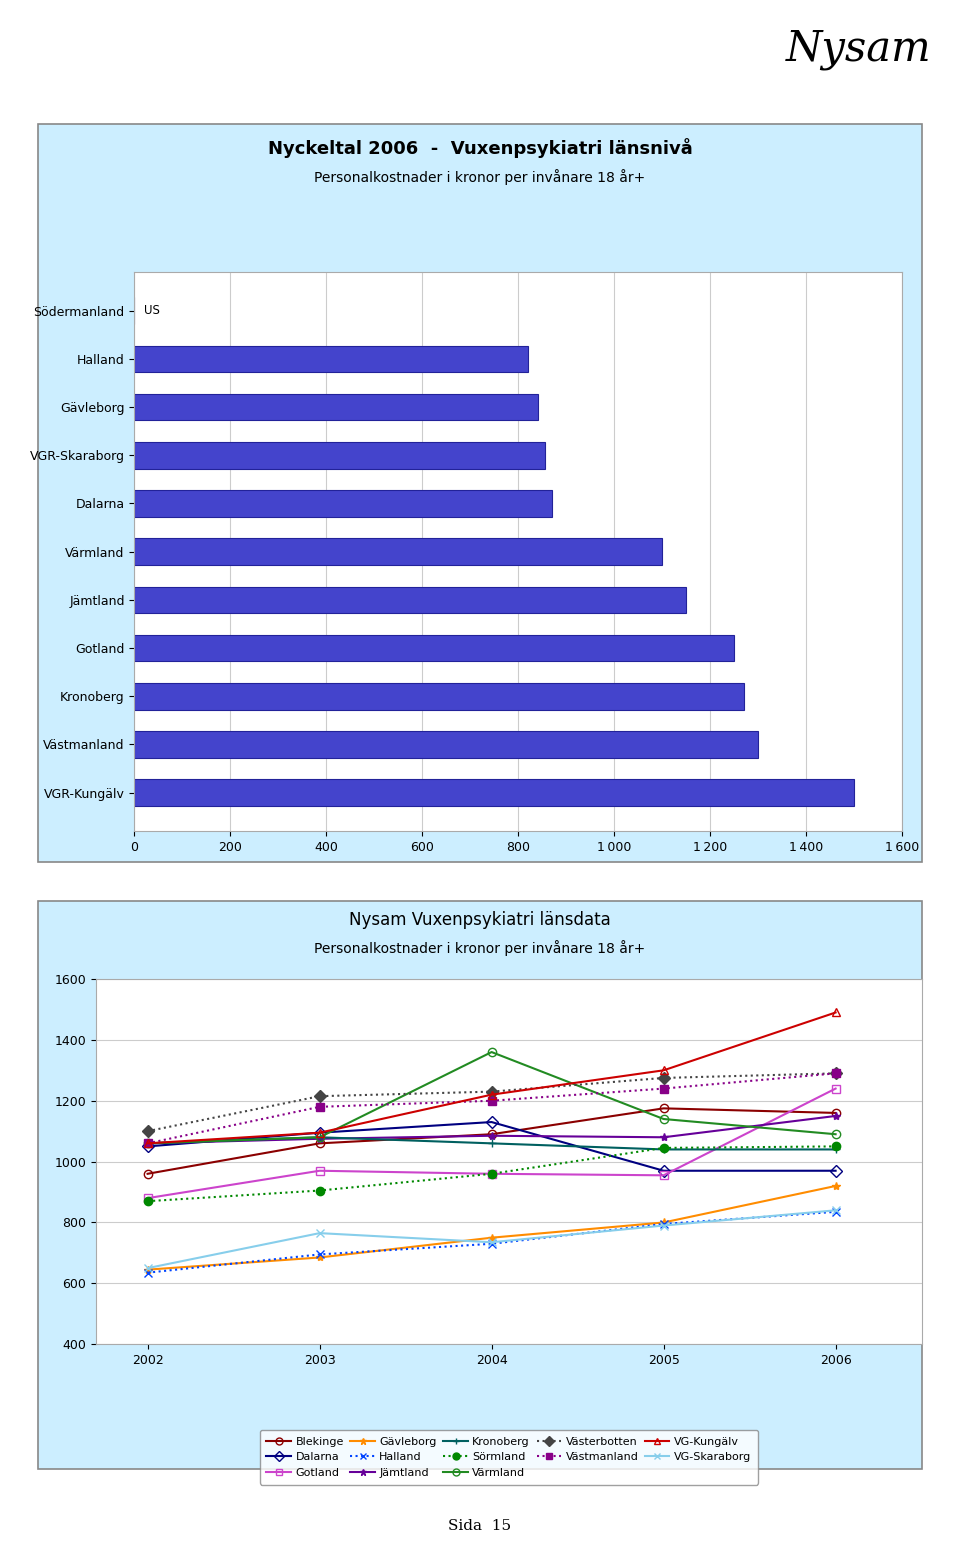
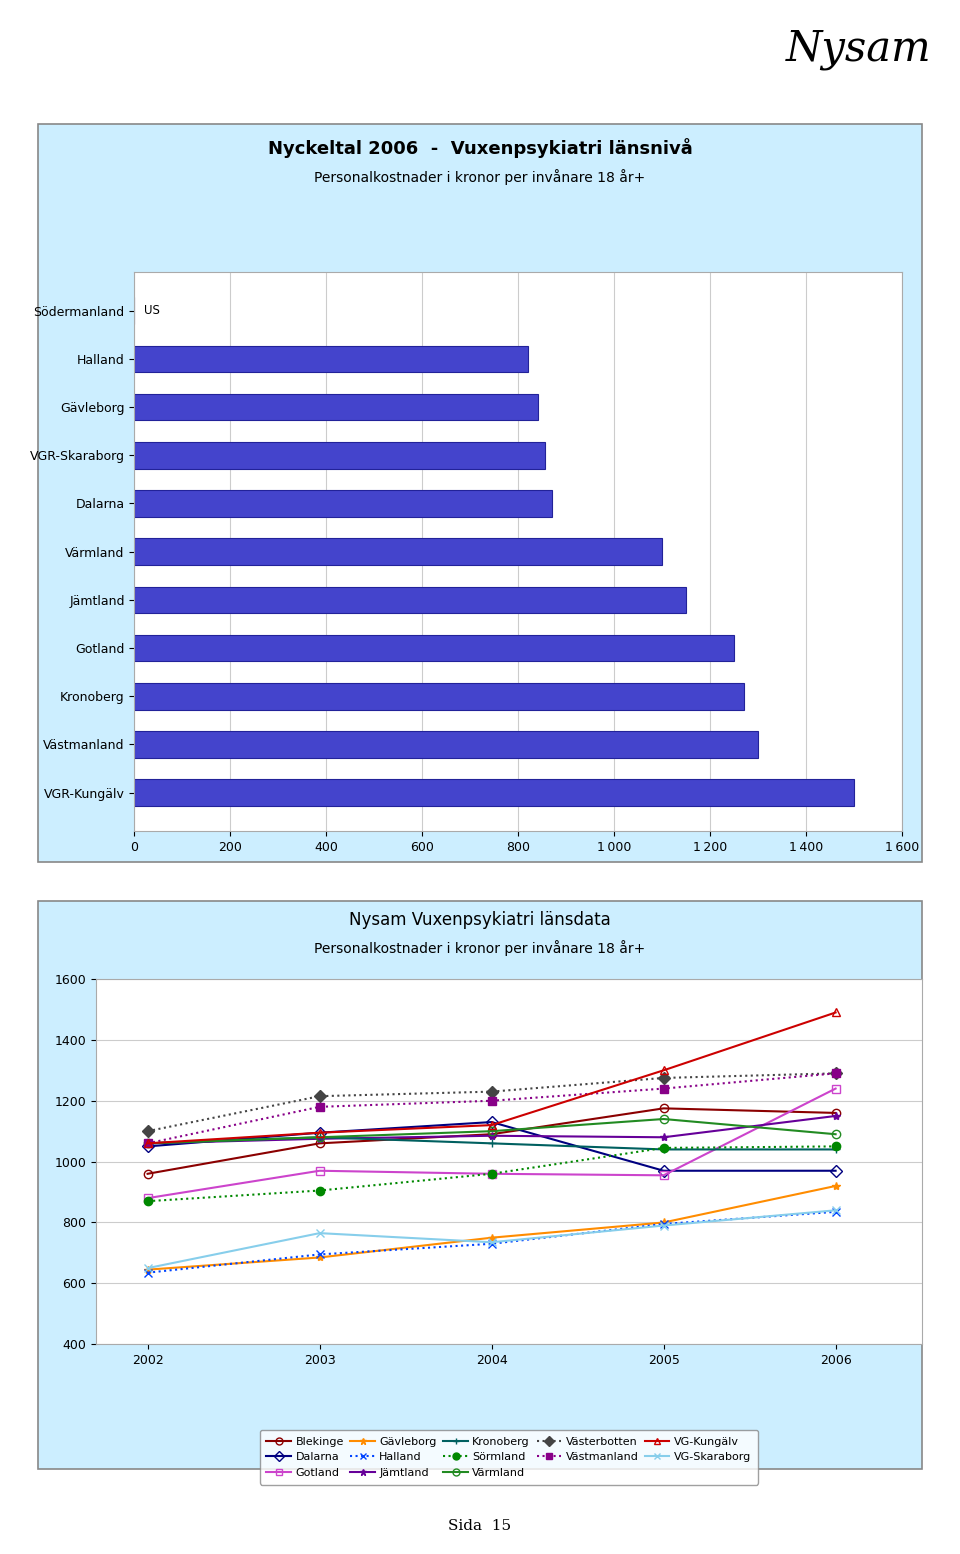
Värmland/2004: 1360 -> 1100
VG-Kungälv/2004: 1220 -> 1120
